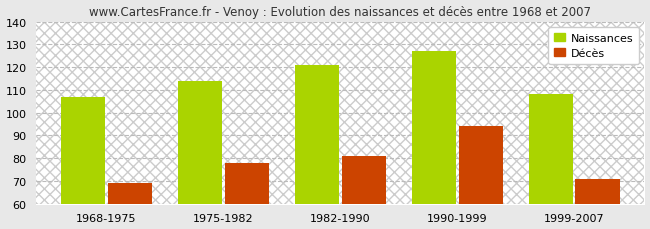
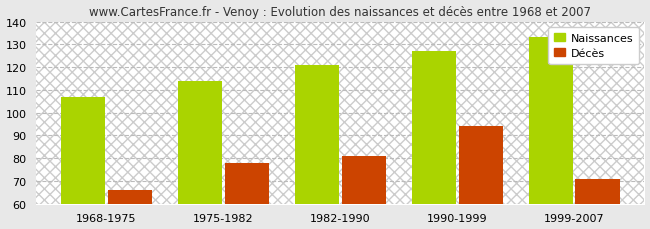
Décès/1968-1975: 69 -> 66
Naissances/1999-2007: 108 -> 133
